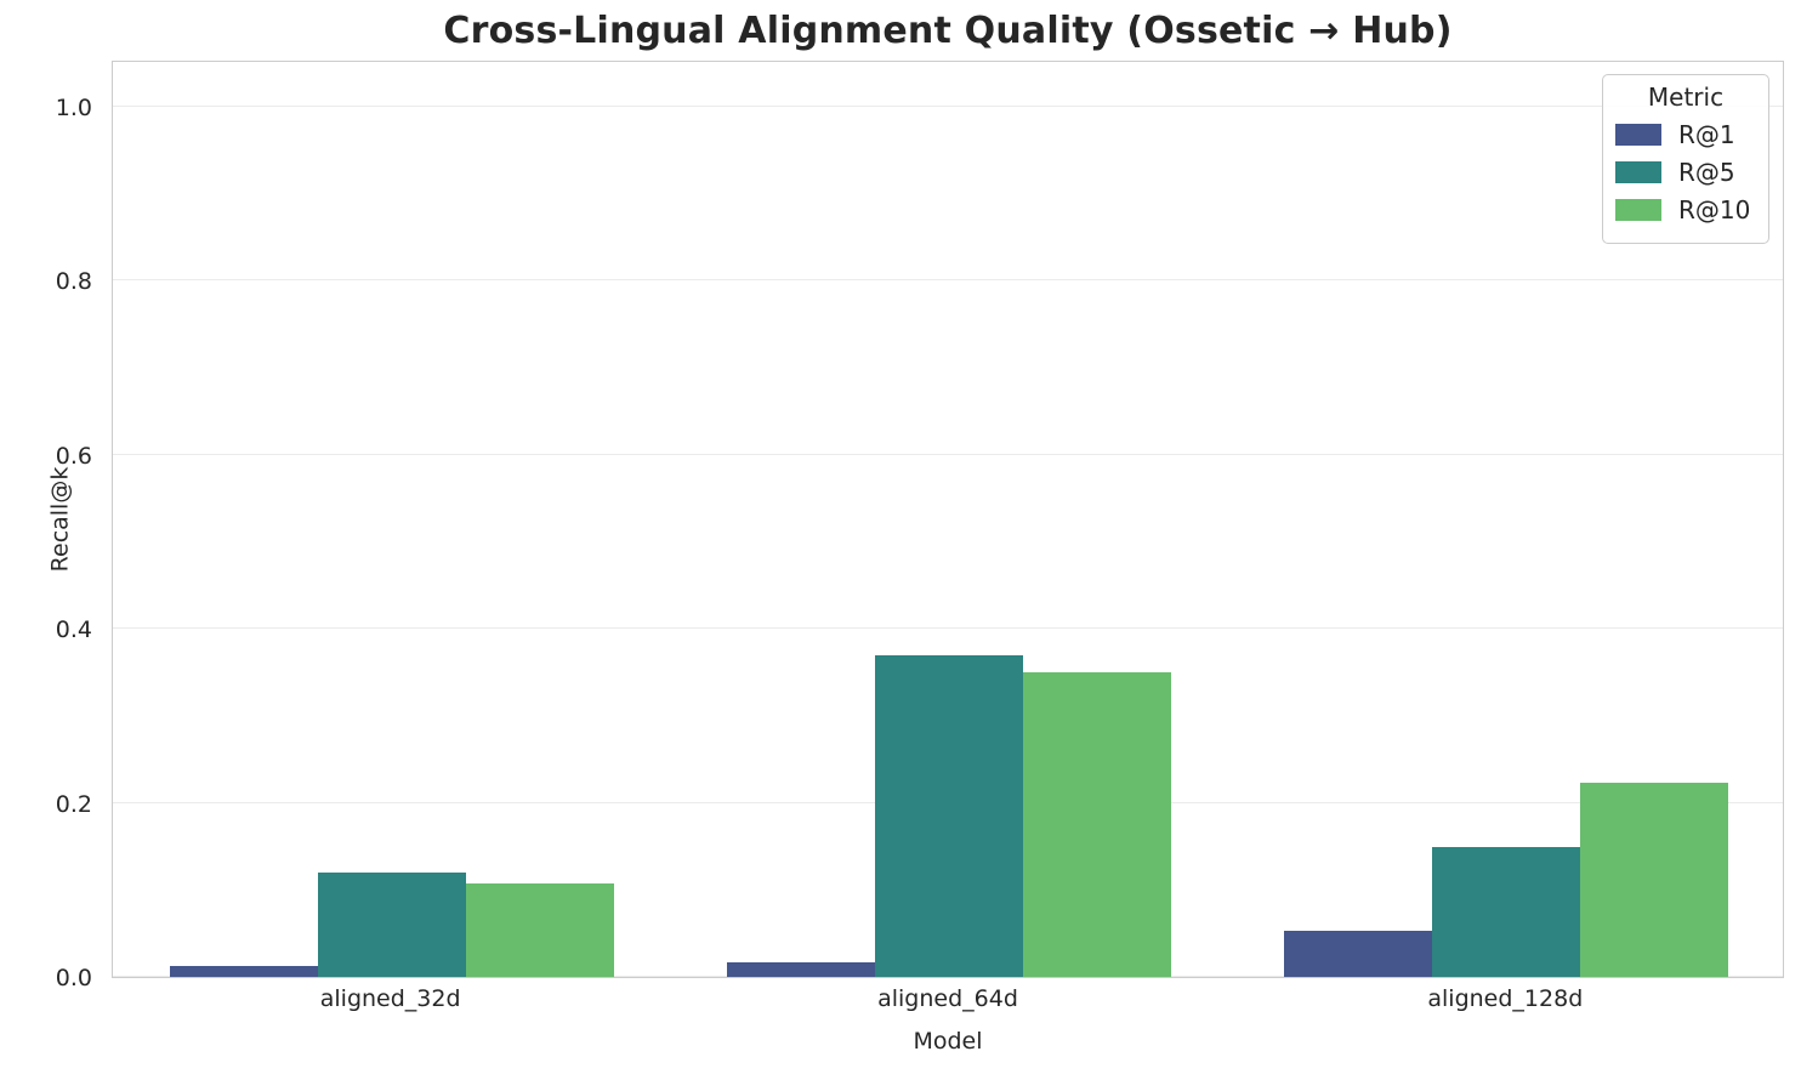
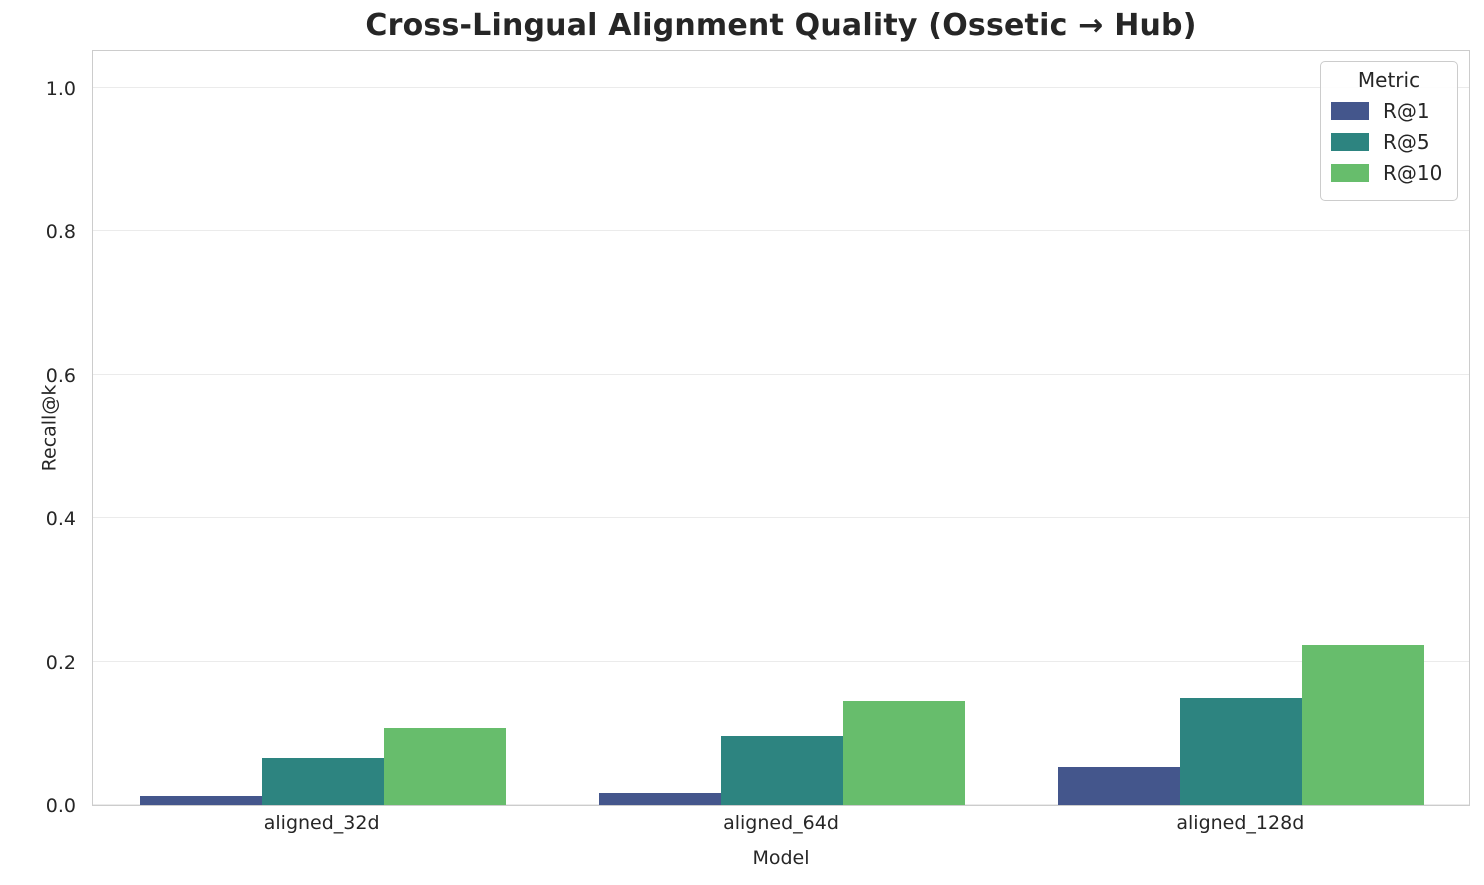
R@5/aligned_32d: 0.12 -> 0.07
R@5/aligned_64d: 0.37 -> 0.10
R@10/aligned_64d: 0.35 -> 0.14
